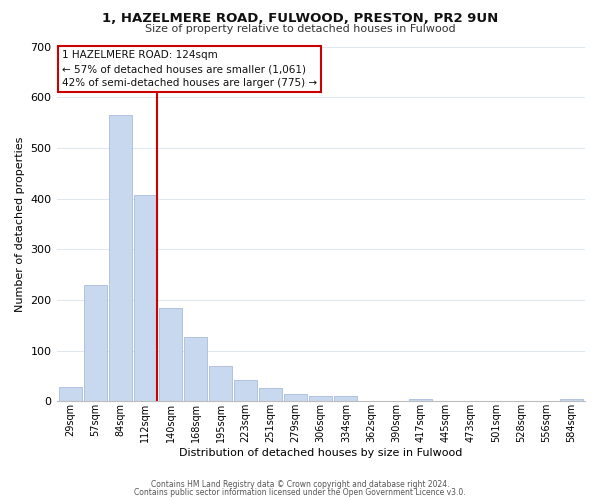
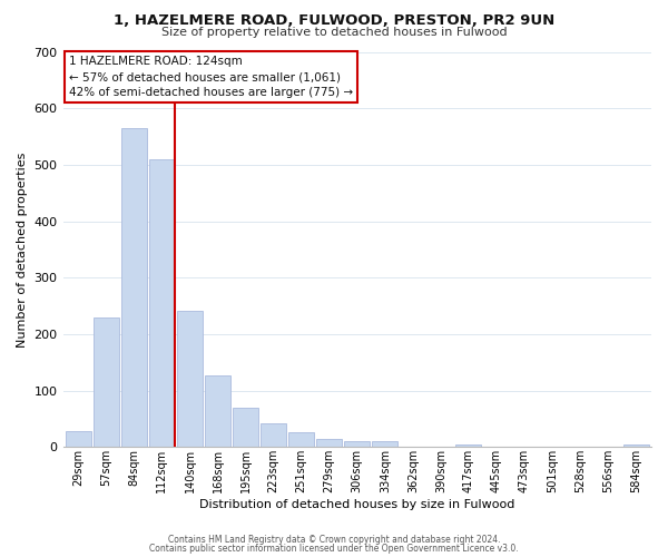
112sqm: 406 -> 510
140sqm: 184 -> 242
